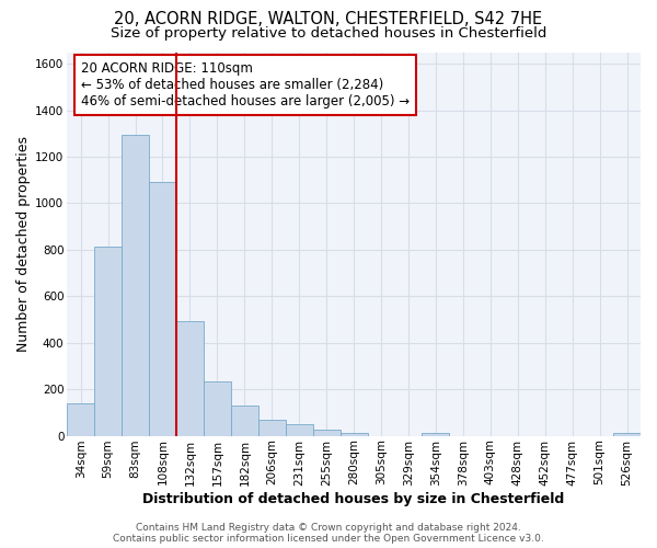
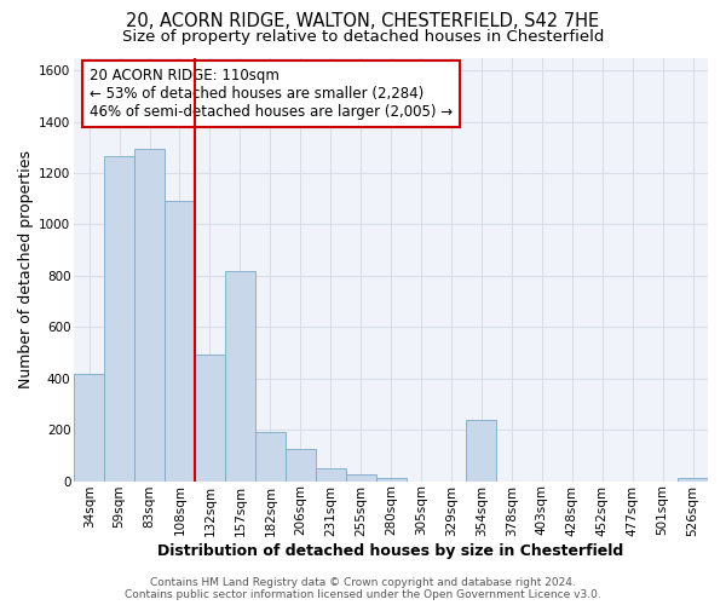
34sqm: 140 -> 420
59sqm: 815 -> 1265
157sqm: 235 -> 820
182sqm: 130 -> 190
206sqm: 70 -> 125
354sqm: 14 -> 240
